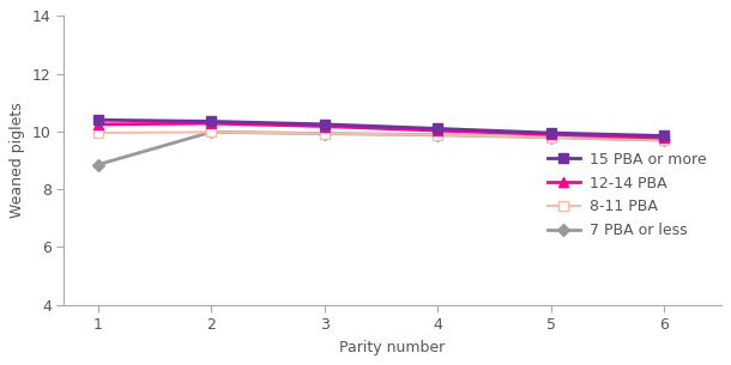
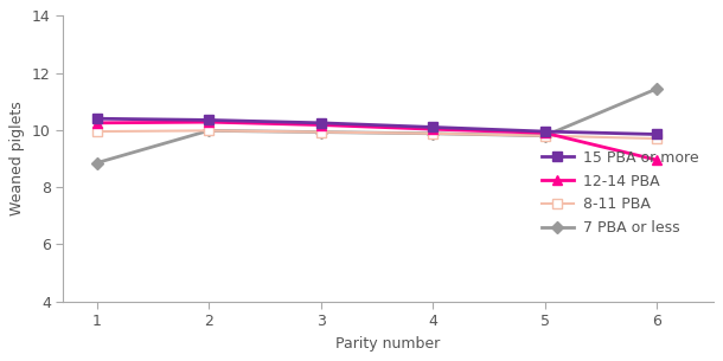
12-14 PBA/6: 9.78 -> 8.95
7 PBA or less/6: 9.70 -> 11.45
